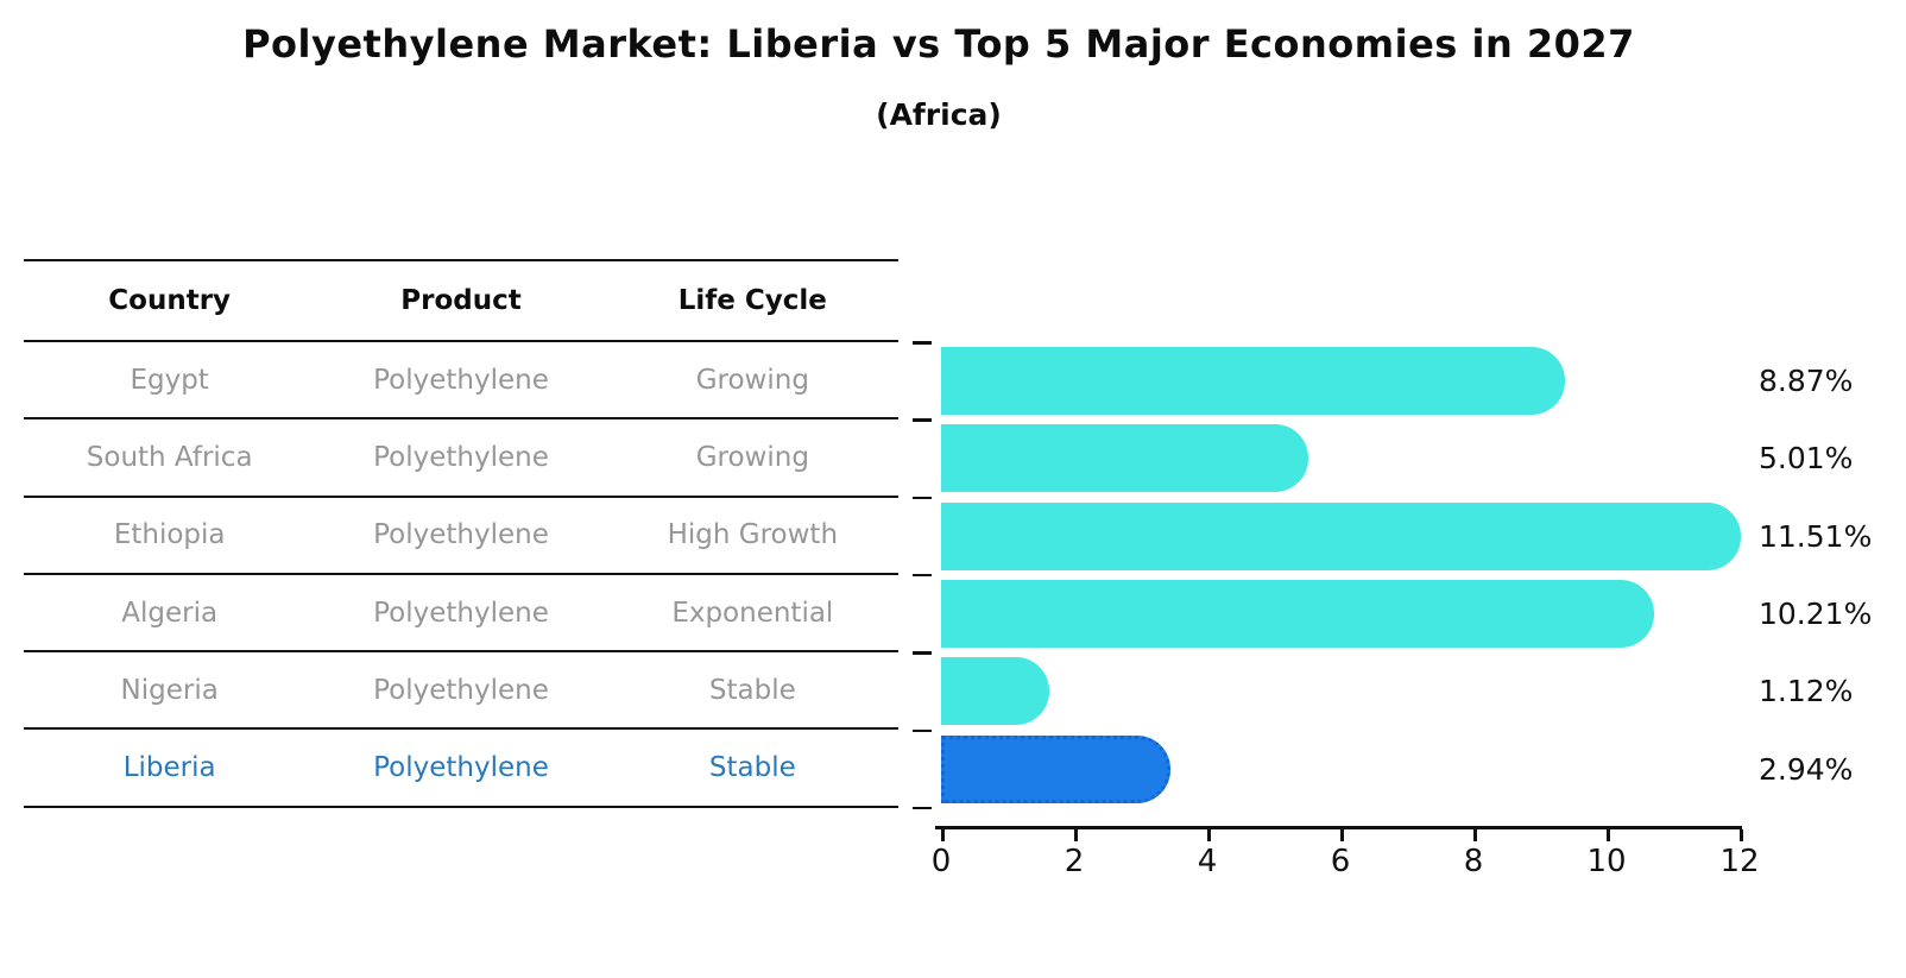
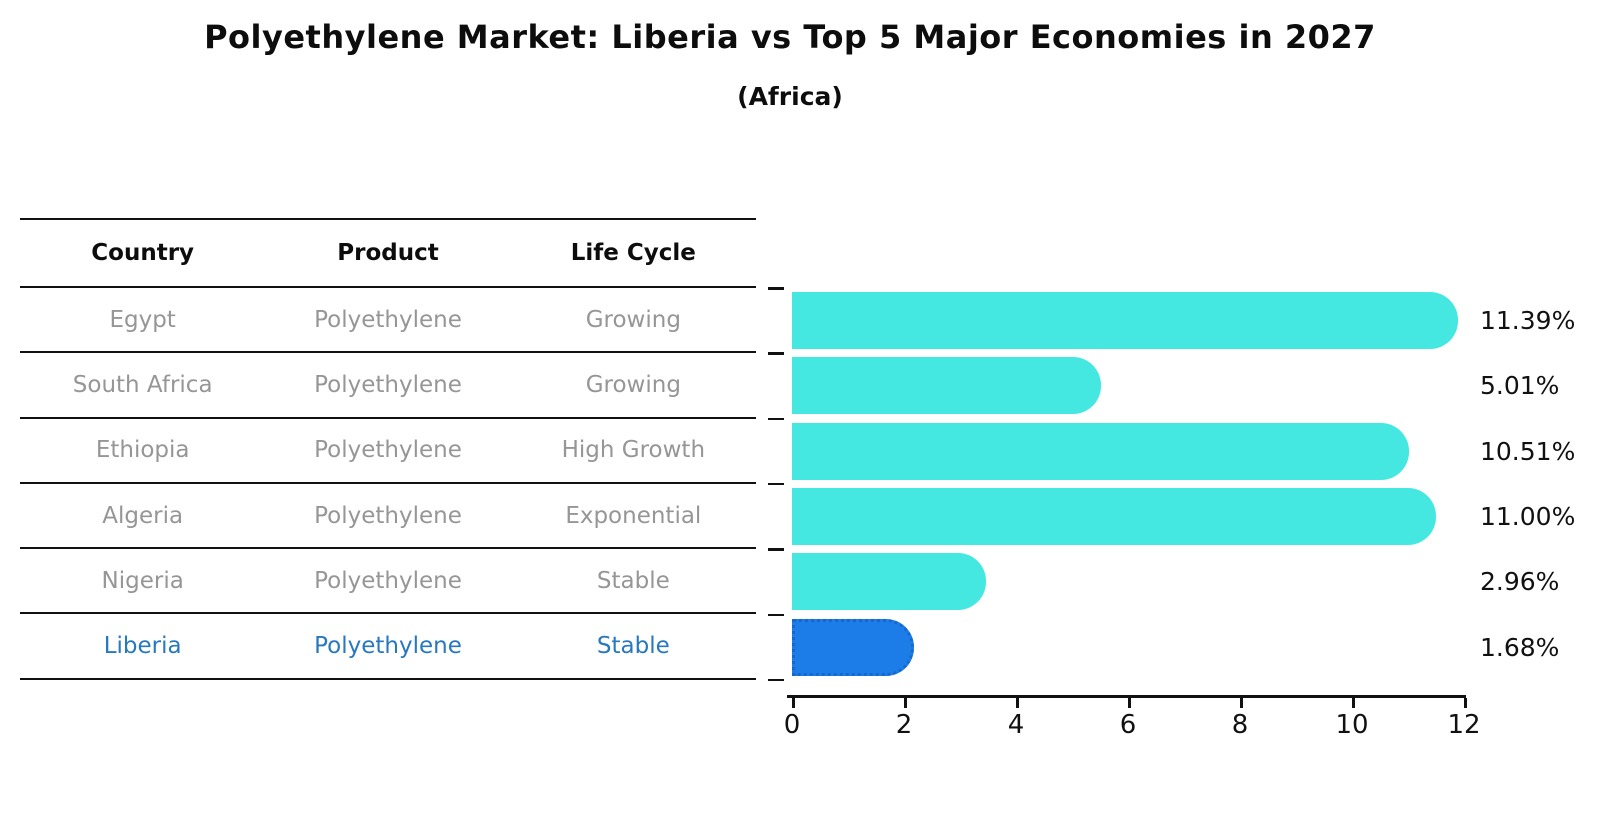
Egypt: 8.87% -> 11.39%
Ethiopia: 11.51% -> 10.51%
Algeria: 10.21% -> 11.00%
Nigeria: 1.12% -> 2.96%
Liberia: 2.94% -> 1.68%
